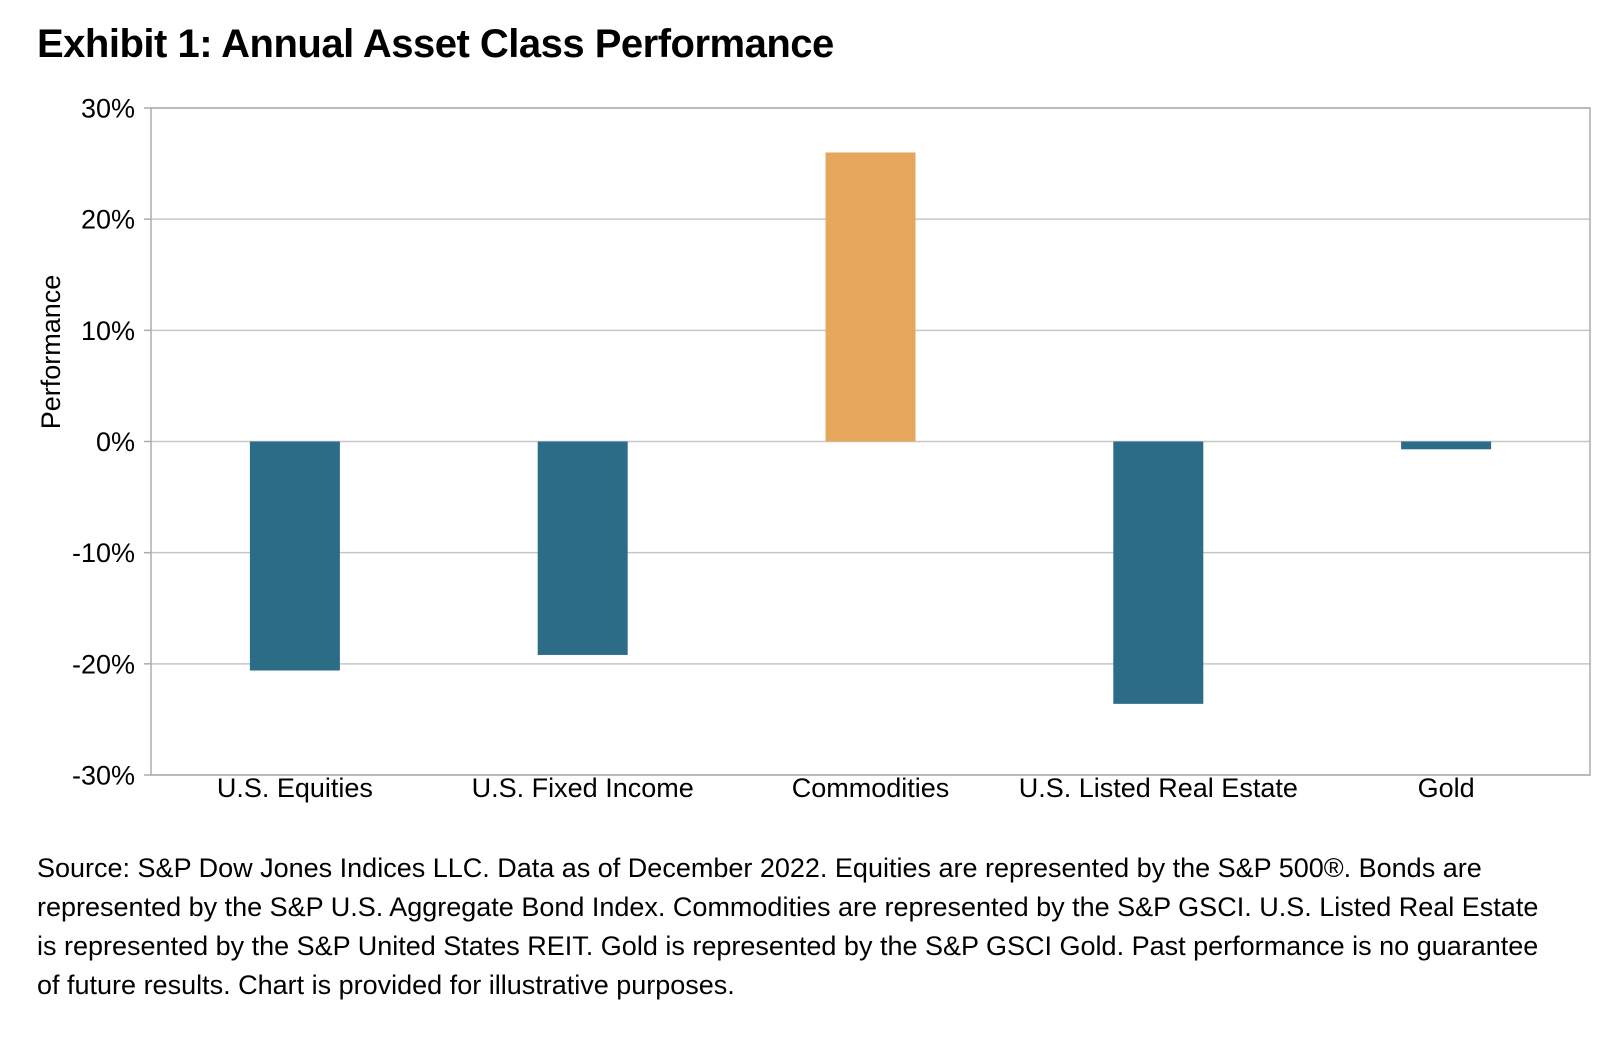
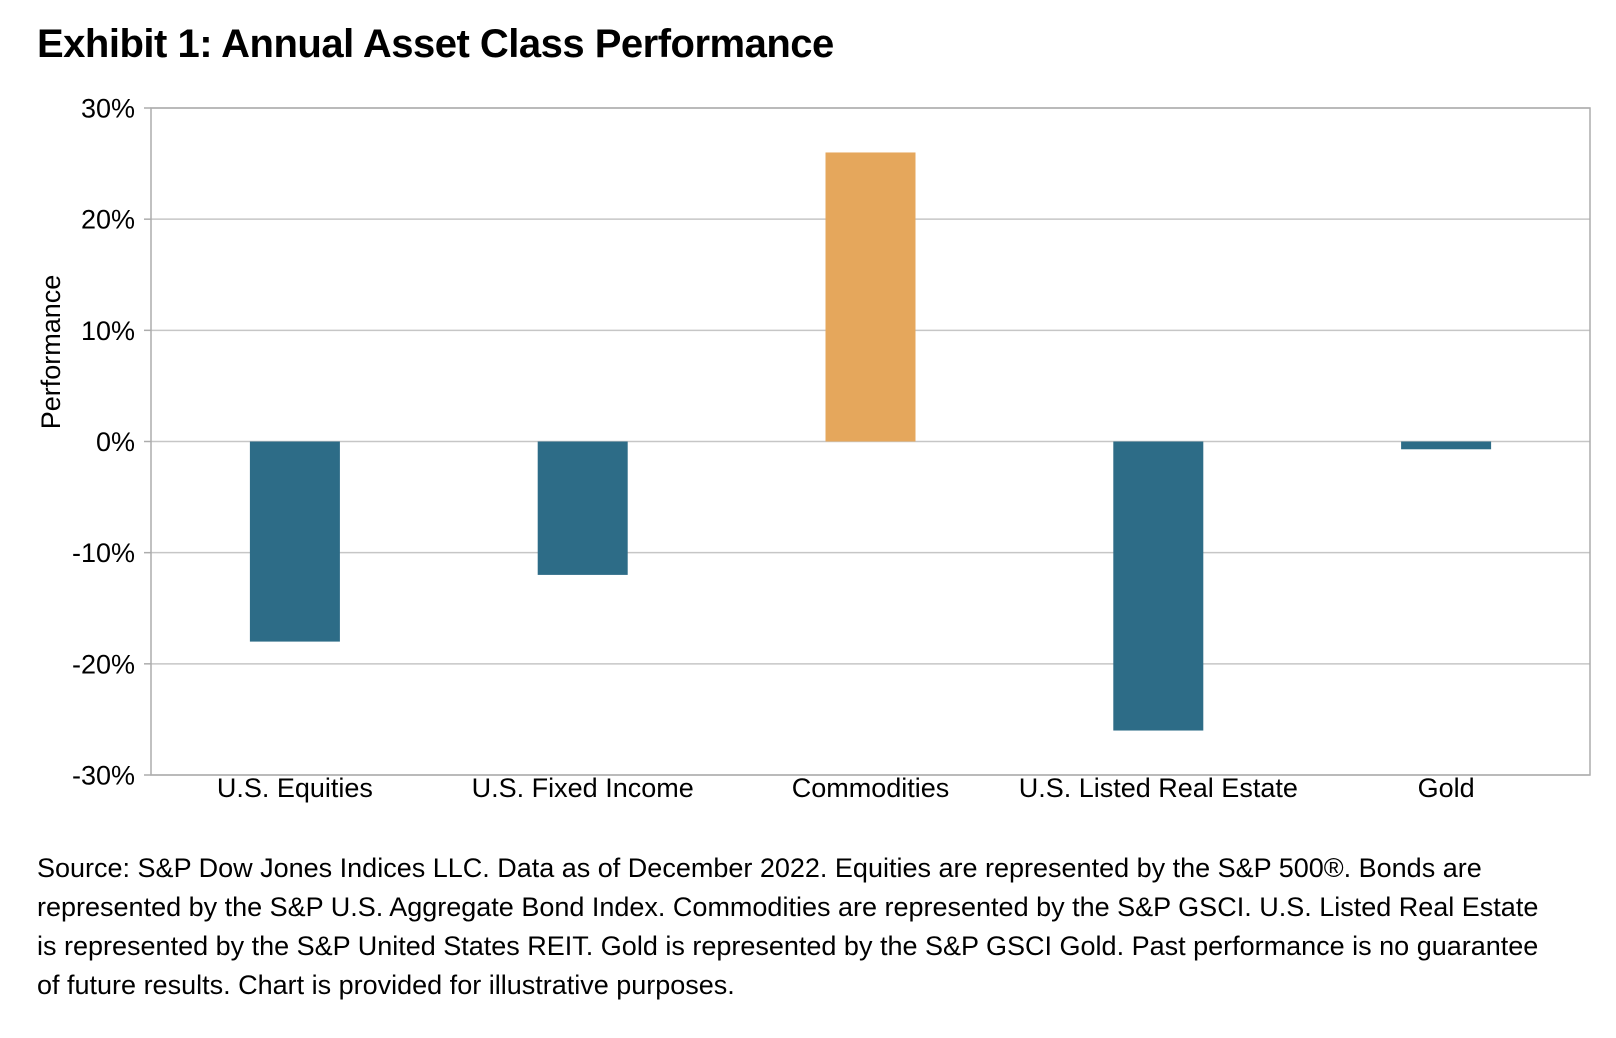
U.S. Equities: -20.6% -> -18.0%
U.S. Fixed Income: -19.2% -> -12.0%
U.S. Listed Real Estate: -23.6% -> -26.0%
